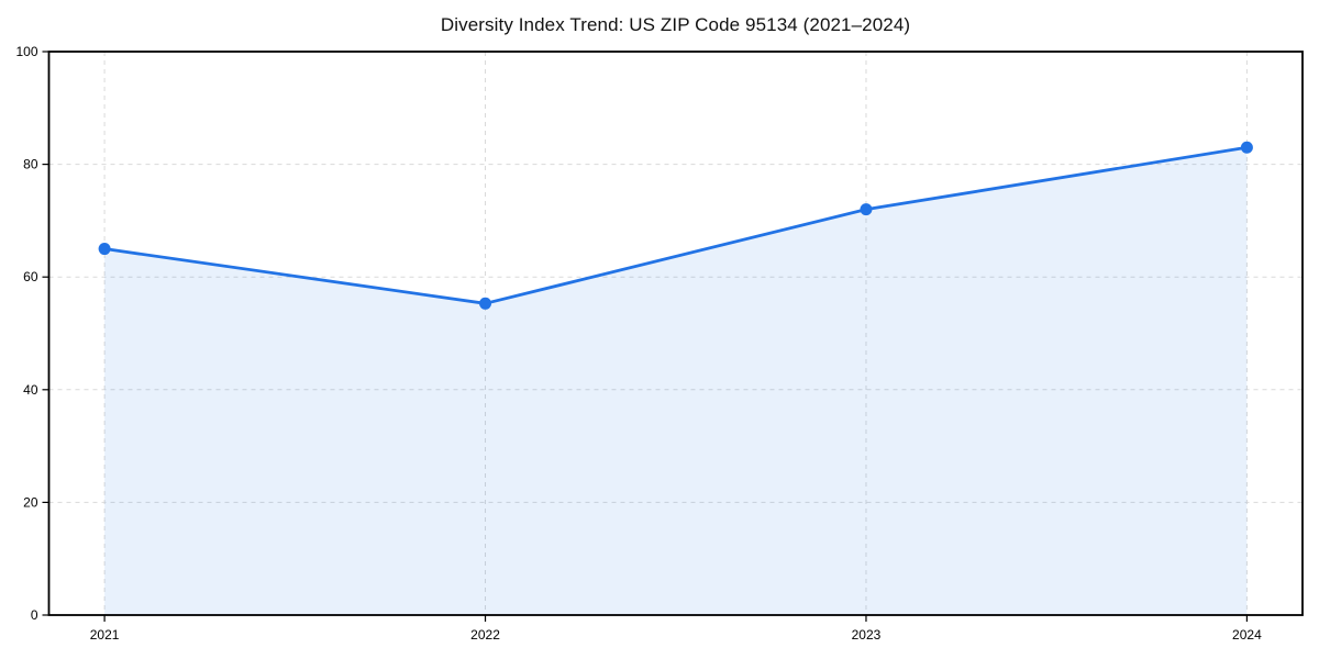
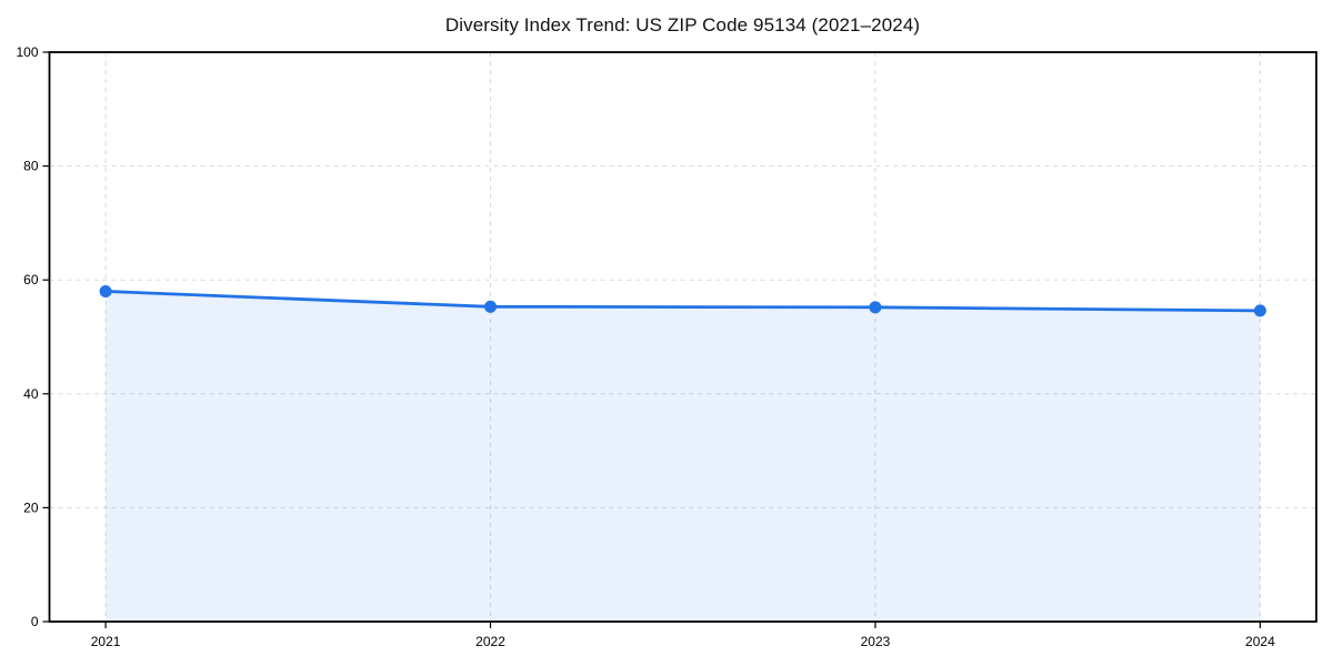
2021: 65 -> 58
2023: 72 -> 55
2024: 83 -> 55
